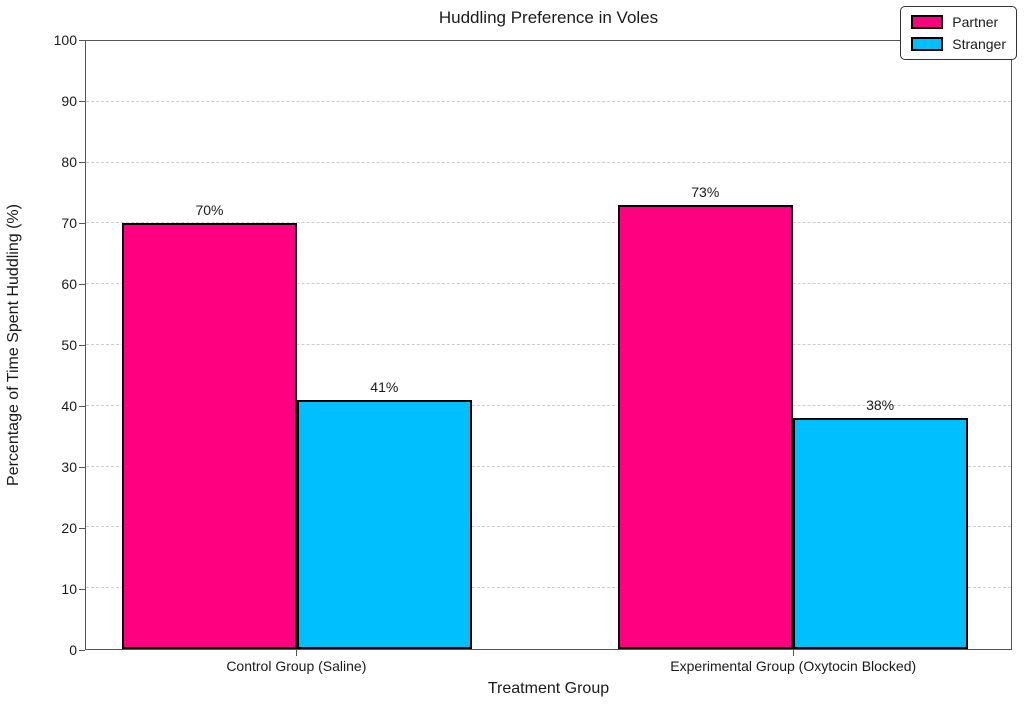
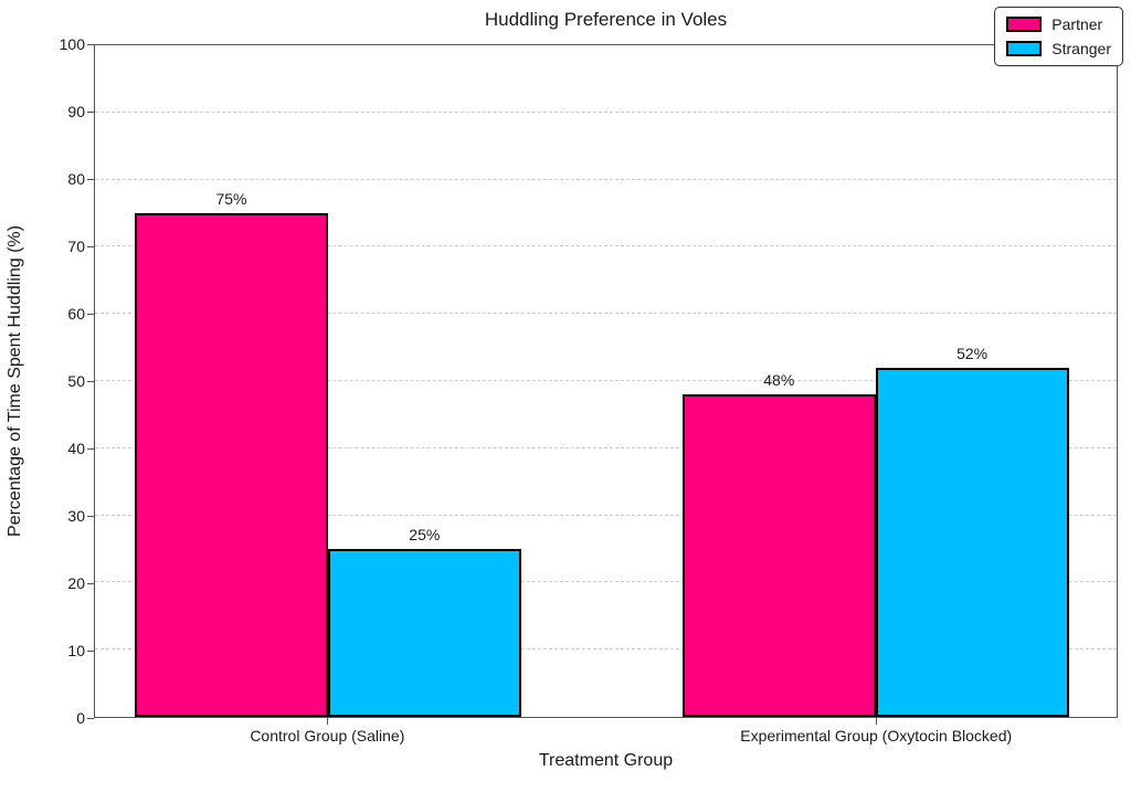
Partner/Control Group (Saline): 70% -> 75%
Stranger/Control Group (Saline): 41% -> 25%
Partner/Experimental Group (Oxytocin Blocked): 73% -> 48%
Stranger/Experimental Group (Oxytocin Blocked): 38% -> 52%
